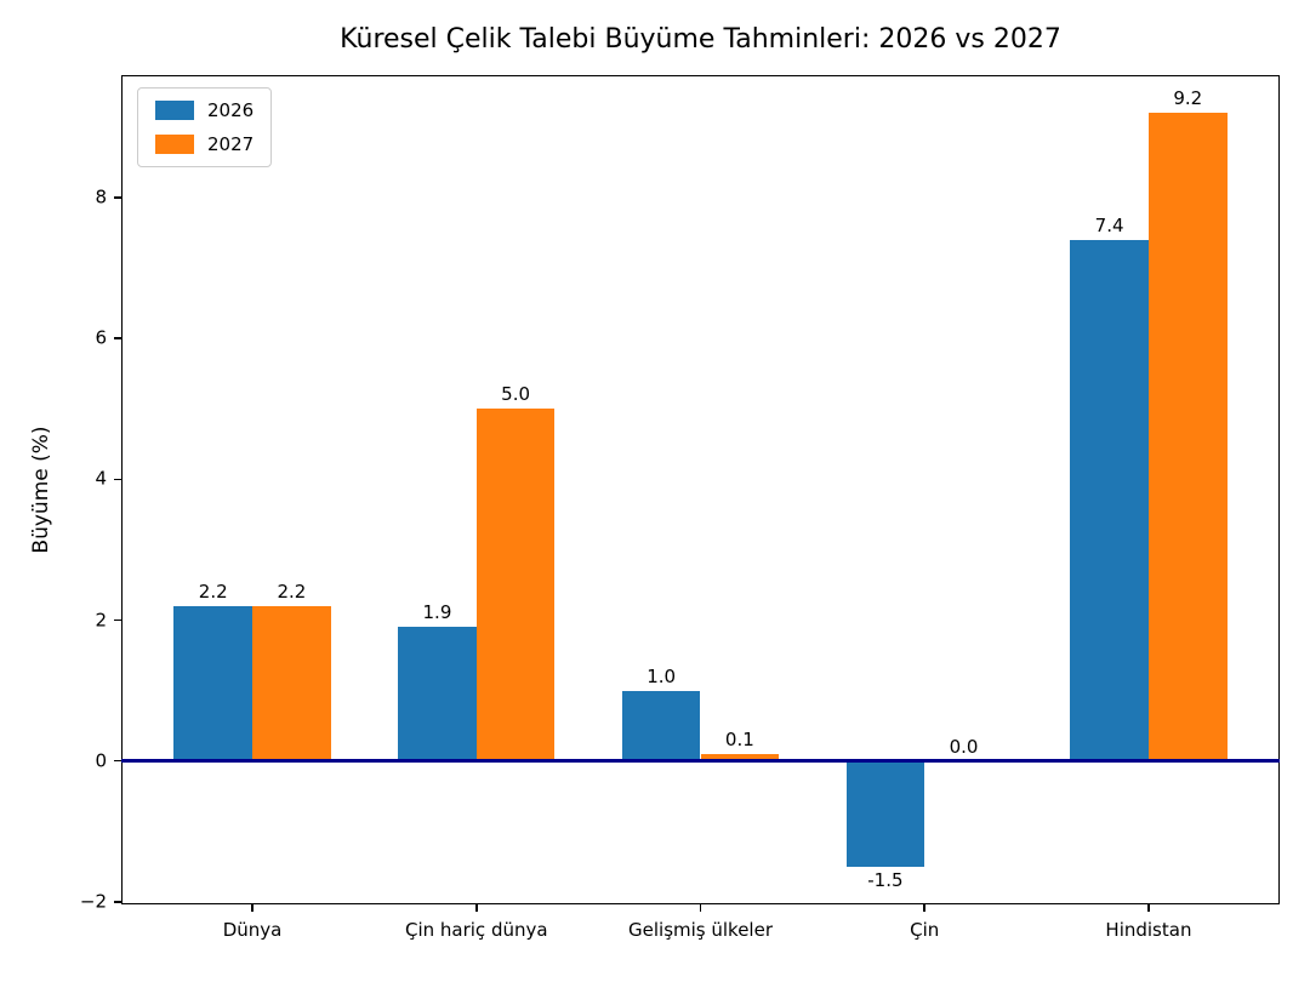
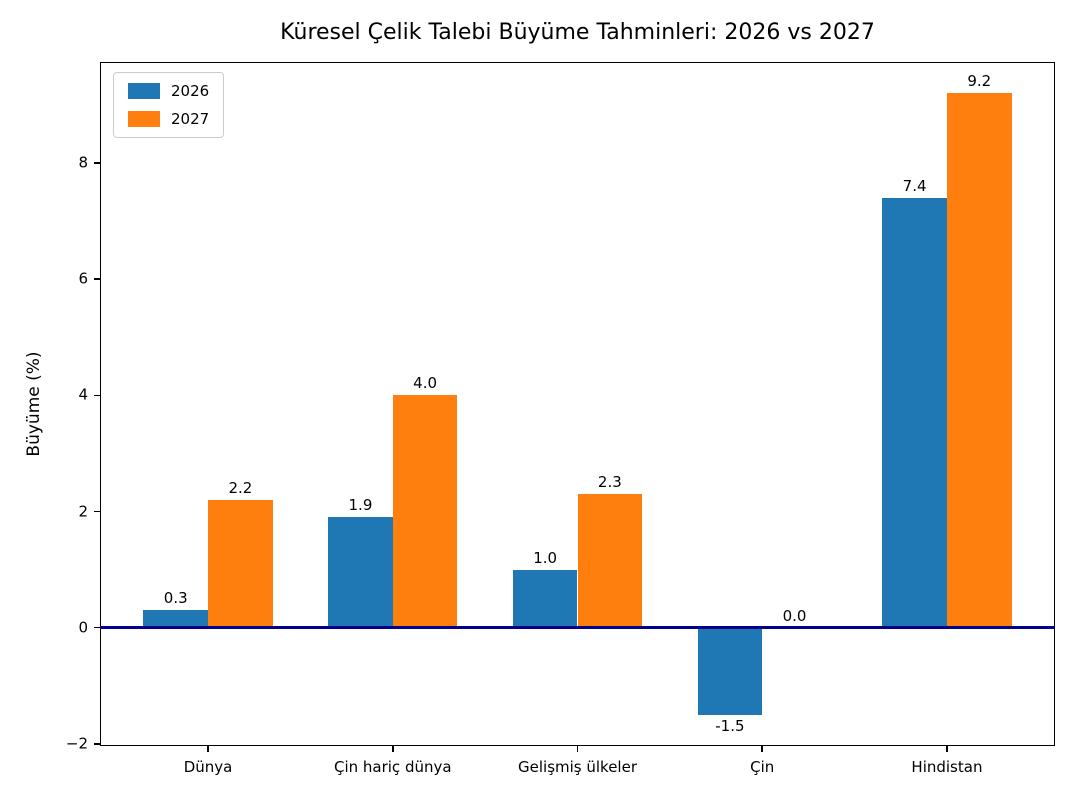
2026/Dünya: 2.2 -> 0.3
2027/Çin hariç dünya: 5.0 -> 4.0
2027/Gelişmiş ülkeler: 0.1 -> 2.3
